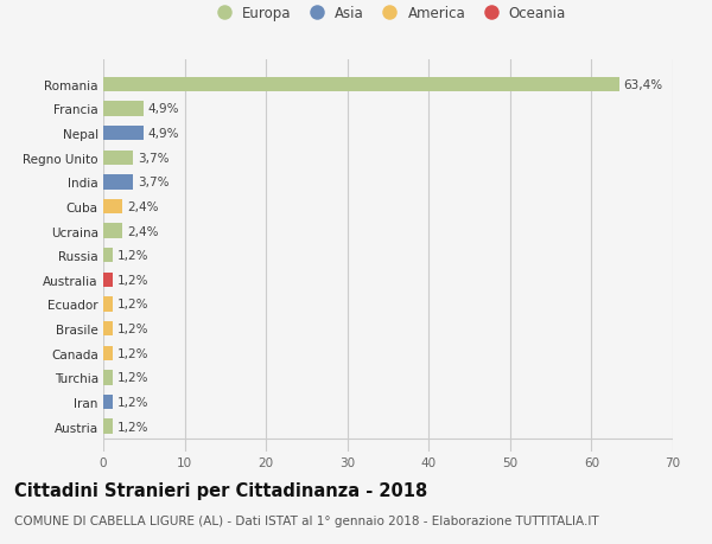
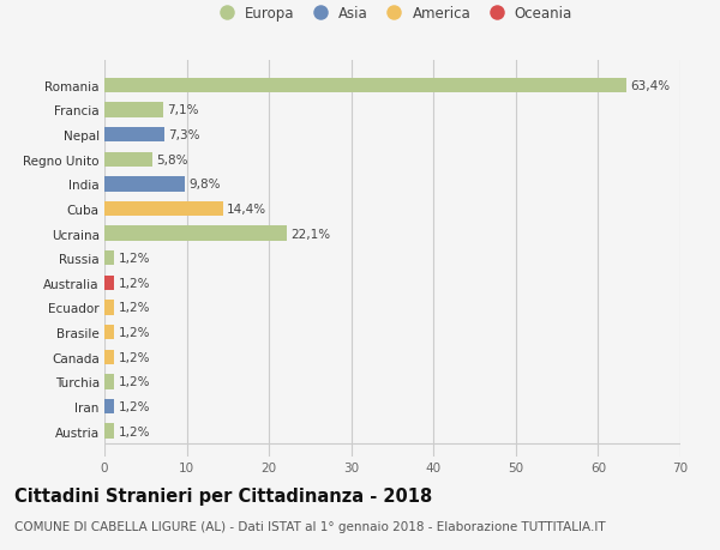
Francia: 4,9% -> 7,1%
Nepal: 4,9% -> 7,3%
Regno Unito: 3,7% -> 5,8%
India: 3,7% -> 9,8%
Cuba: 2,4% -> 14,4%
Ucraina: 2,4% -> 22,1%
